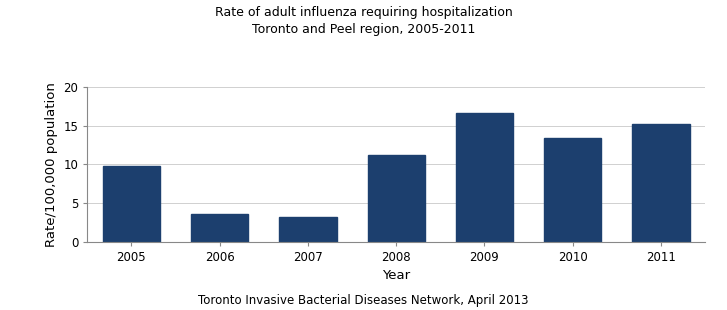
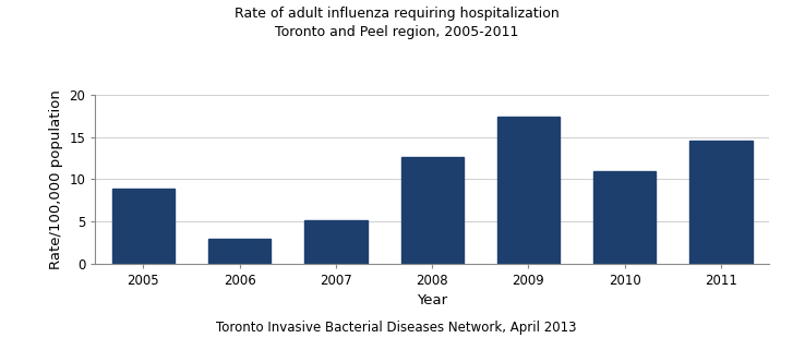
2005: 9.8 -> 8.9
2006: 3.6 -> 2.9
2007: 3.2 -> 5.2
2008: 11.2 -> 12.6
2009: 16.6 -> 17.4
2010: 13.4 -> 11.0
2011: 15.2 -> 14.5
